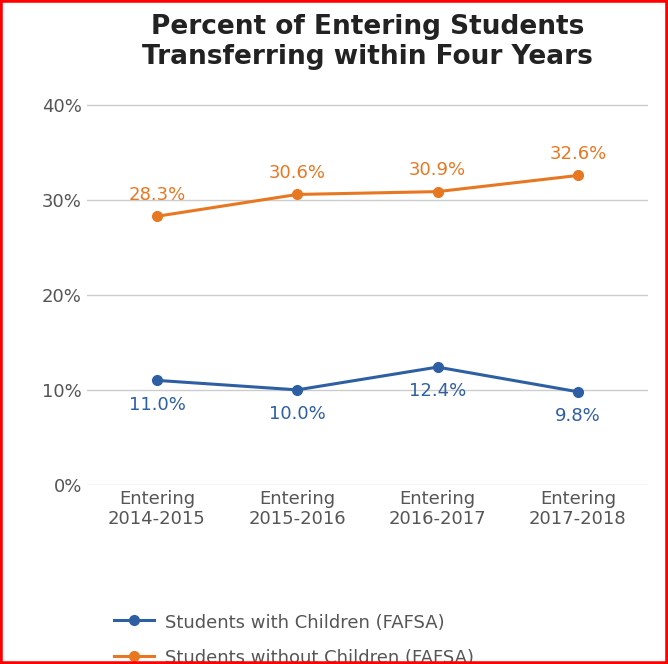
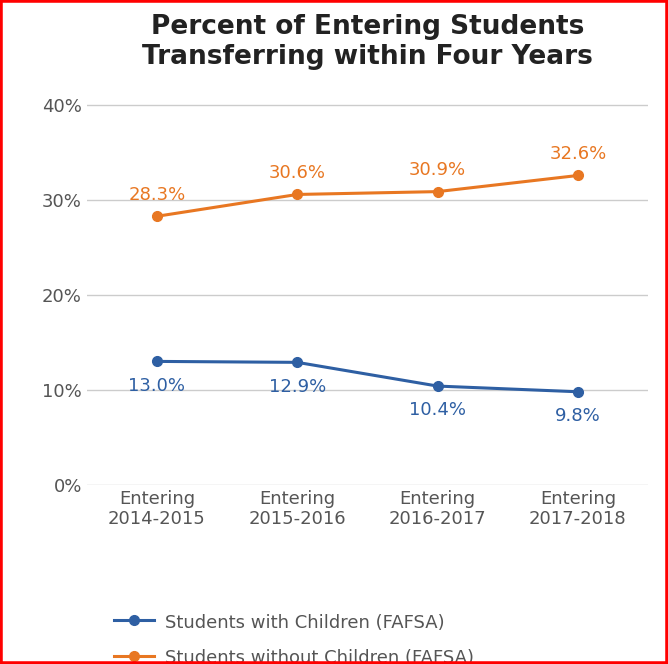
Students with Children (FAFSA)/Entering 2014-2015: 11.0% -> 13.0%
Students with Children (FAFSA)/Entering 2015-2016: 10.0% -> 12.9%
Students with Children (FAFSA)/Entering 2016-2017: 12.4% -> 10.4%
